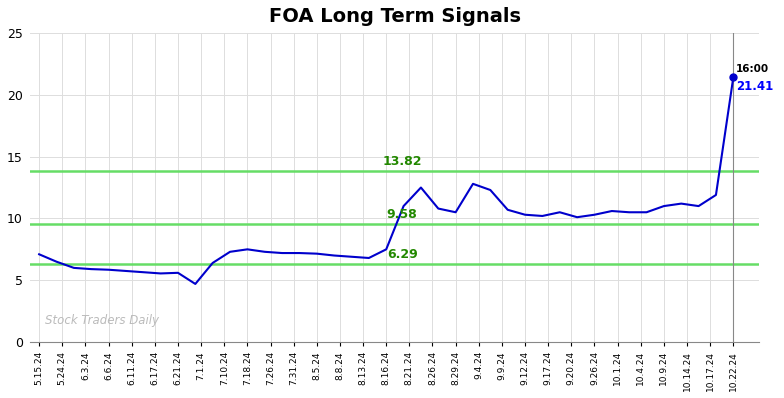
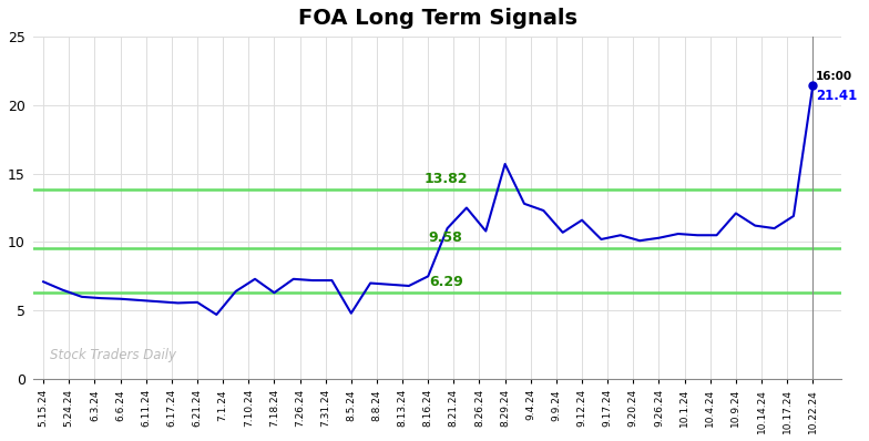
7.18.24: 7.5 -> 6.3
8.5.24: 7.2 -> 4.8
8.29.24: 10.5 -> 15.7
9.12.24: 10.3 -> 11.6
10.9.24: 11.0 -> 12.1
